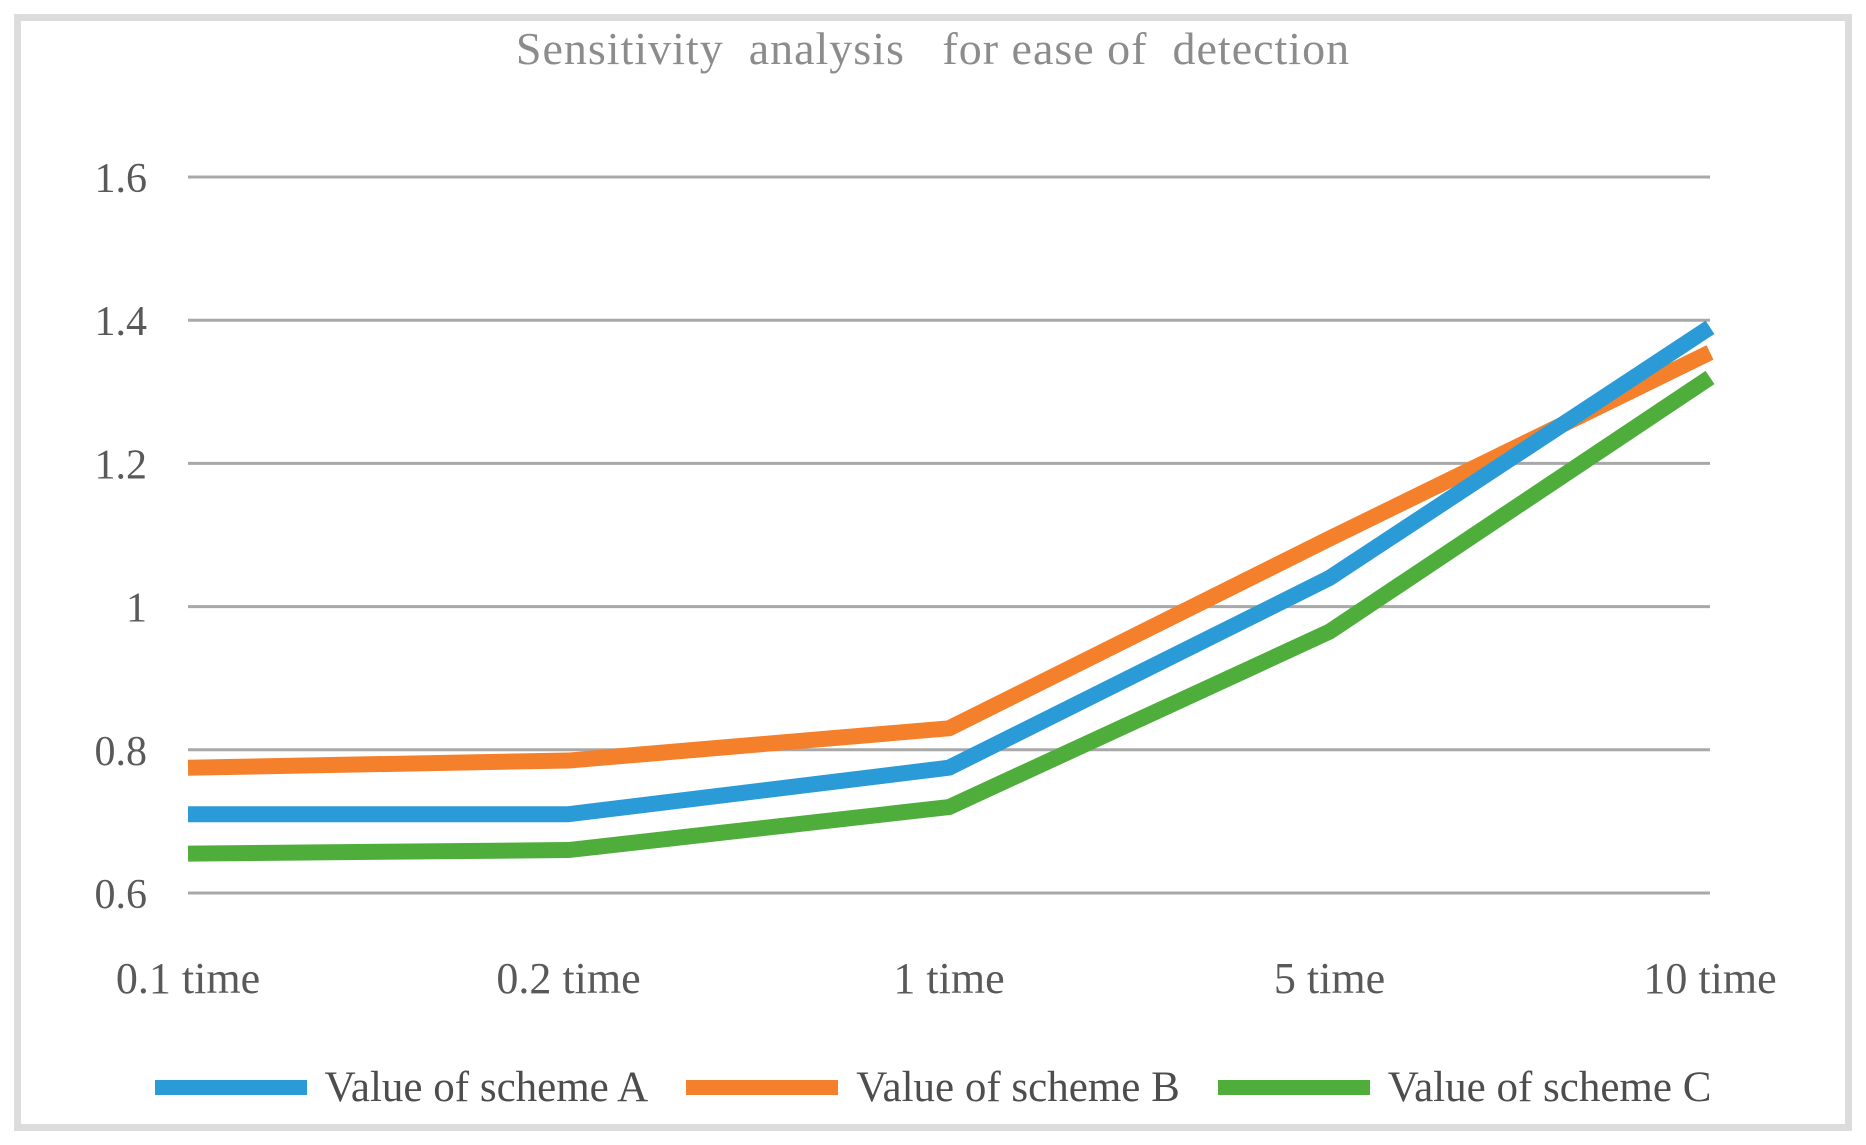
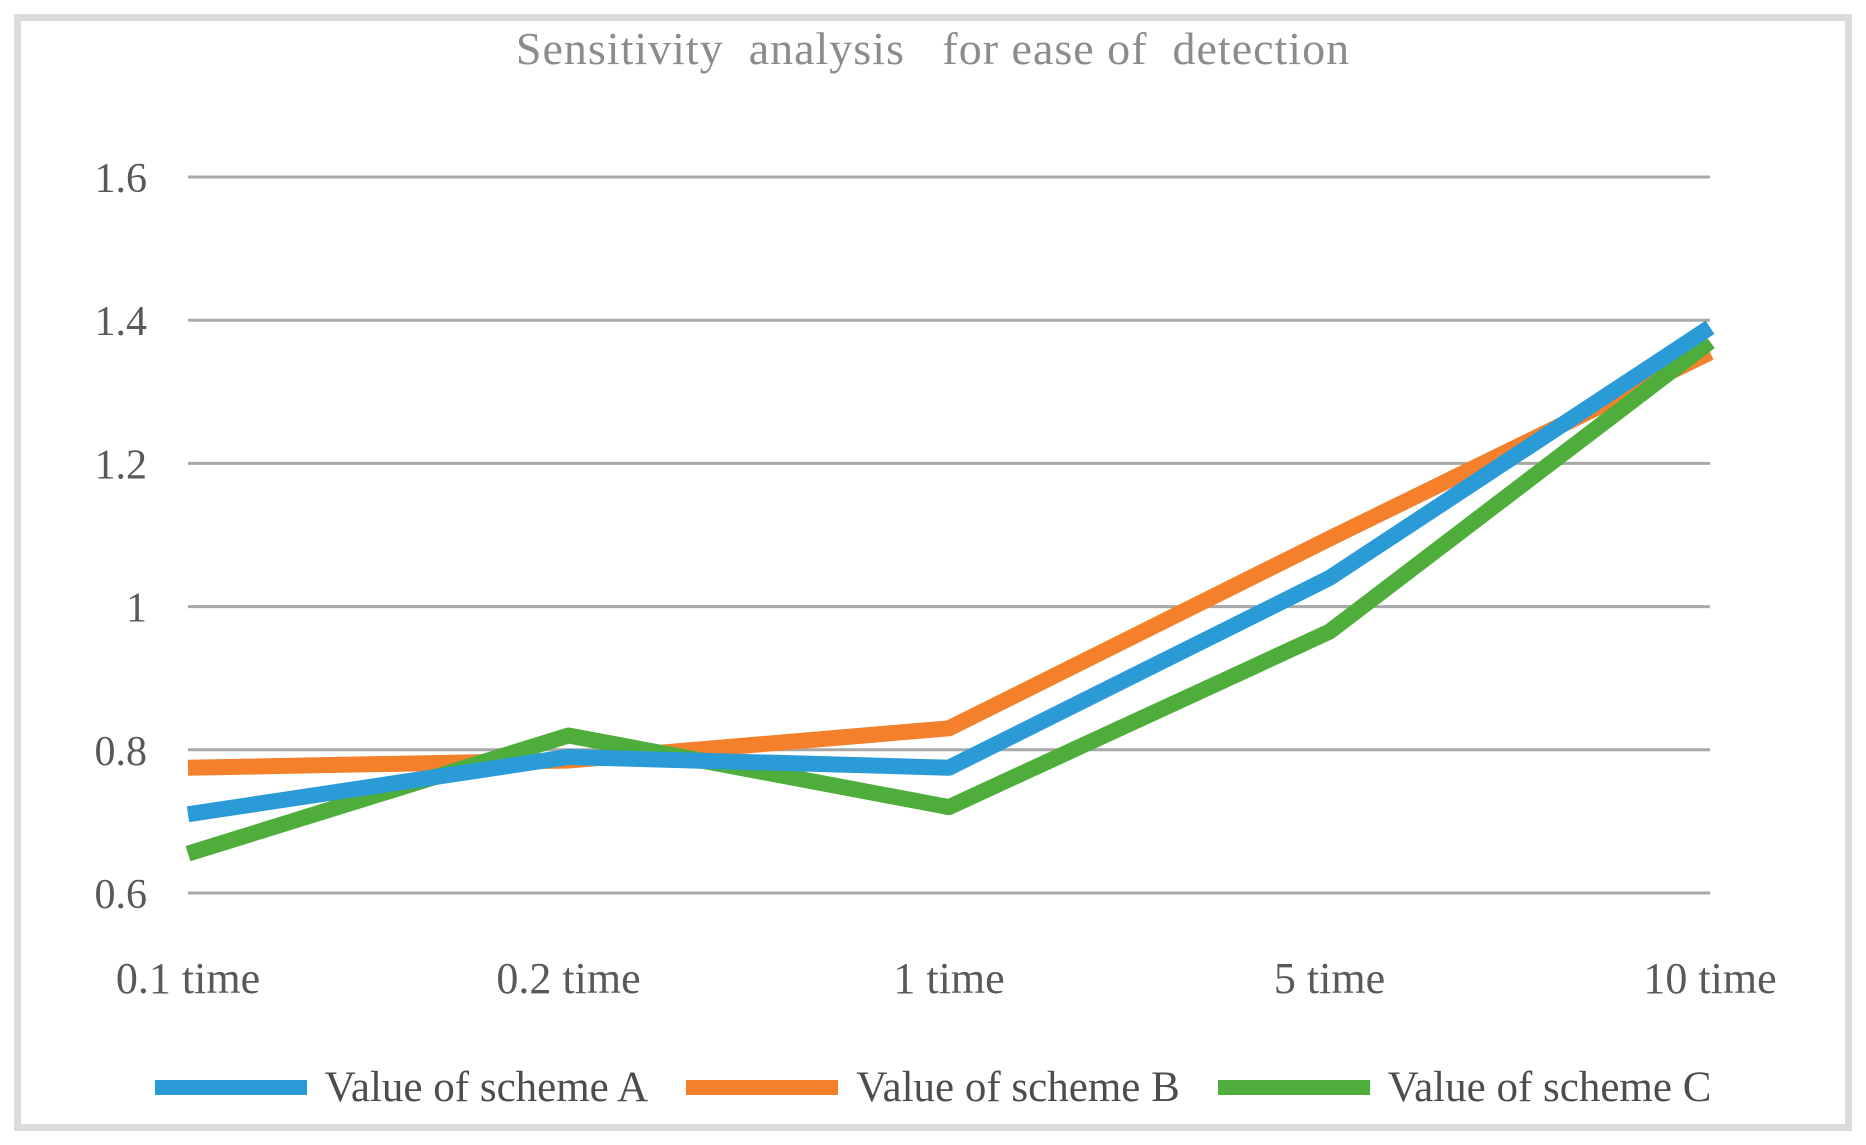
Value of scheme A/0.2 time: 0.71 -> 0.79
Value of scheme C/0.2 time: 0.66 -> 0.82
Value of scheme C/10 time: 1.32 -> 1.37
